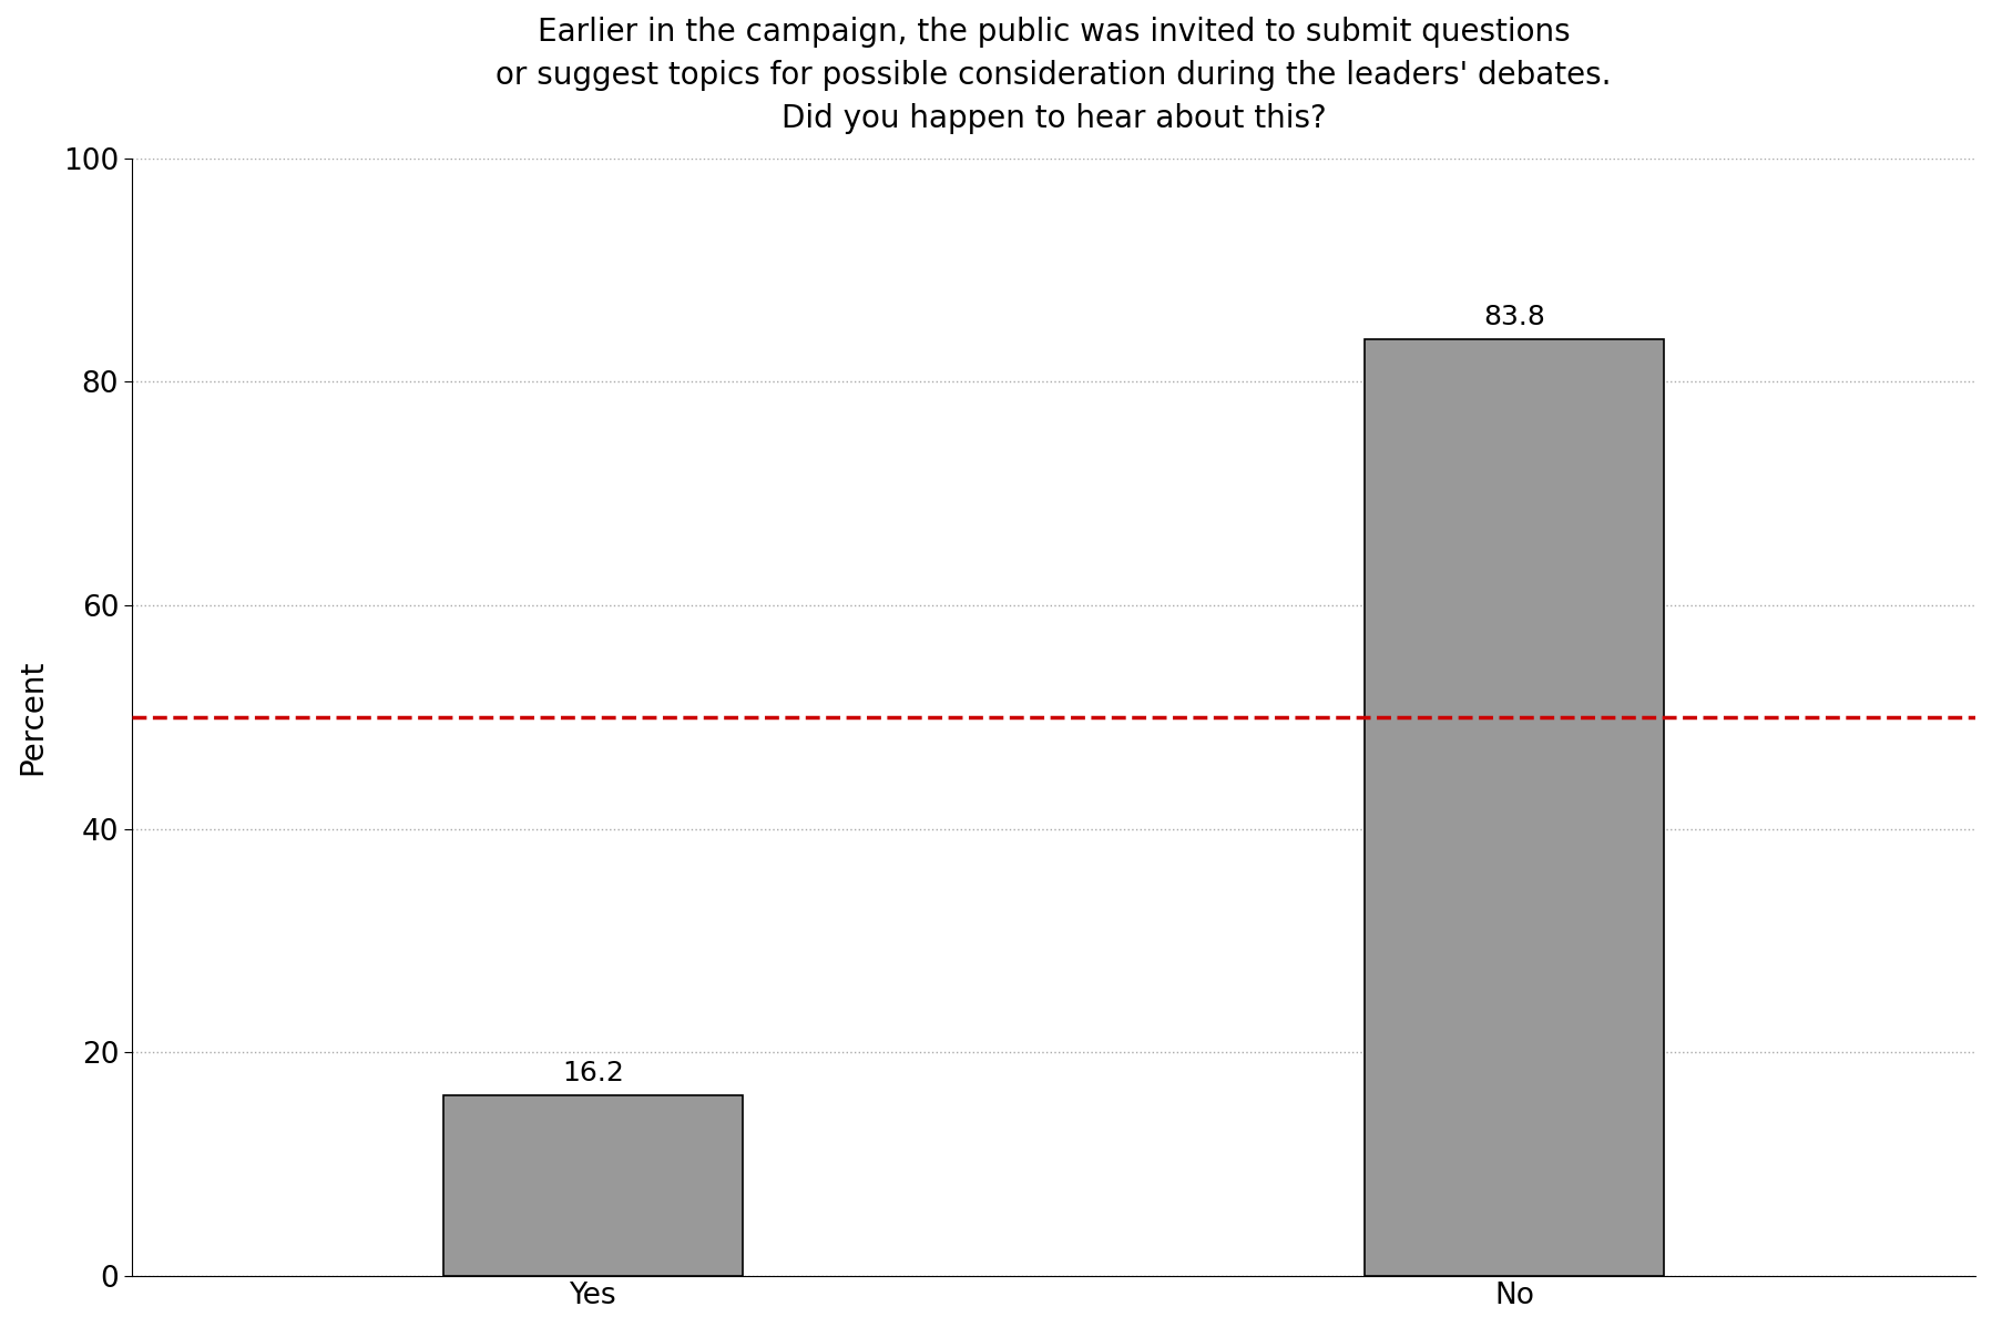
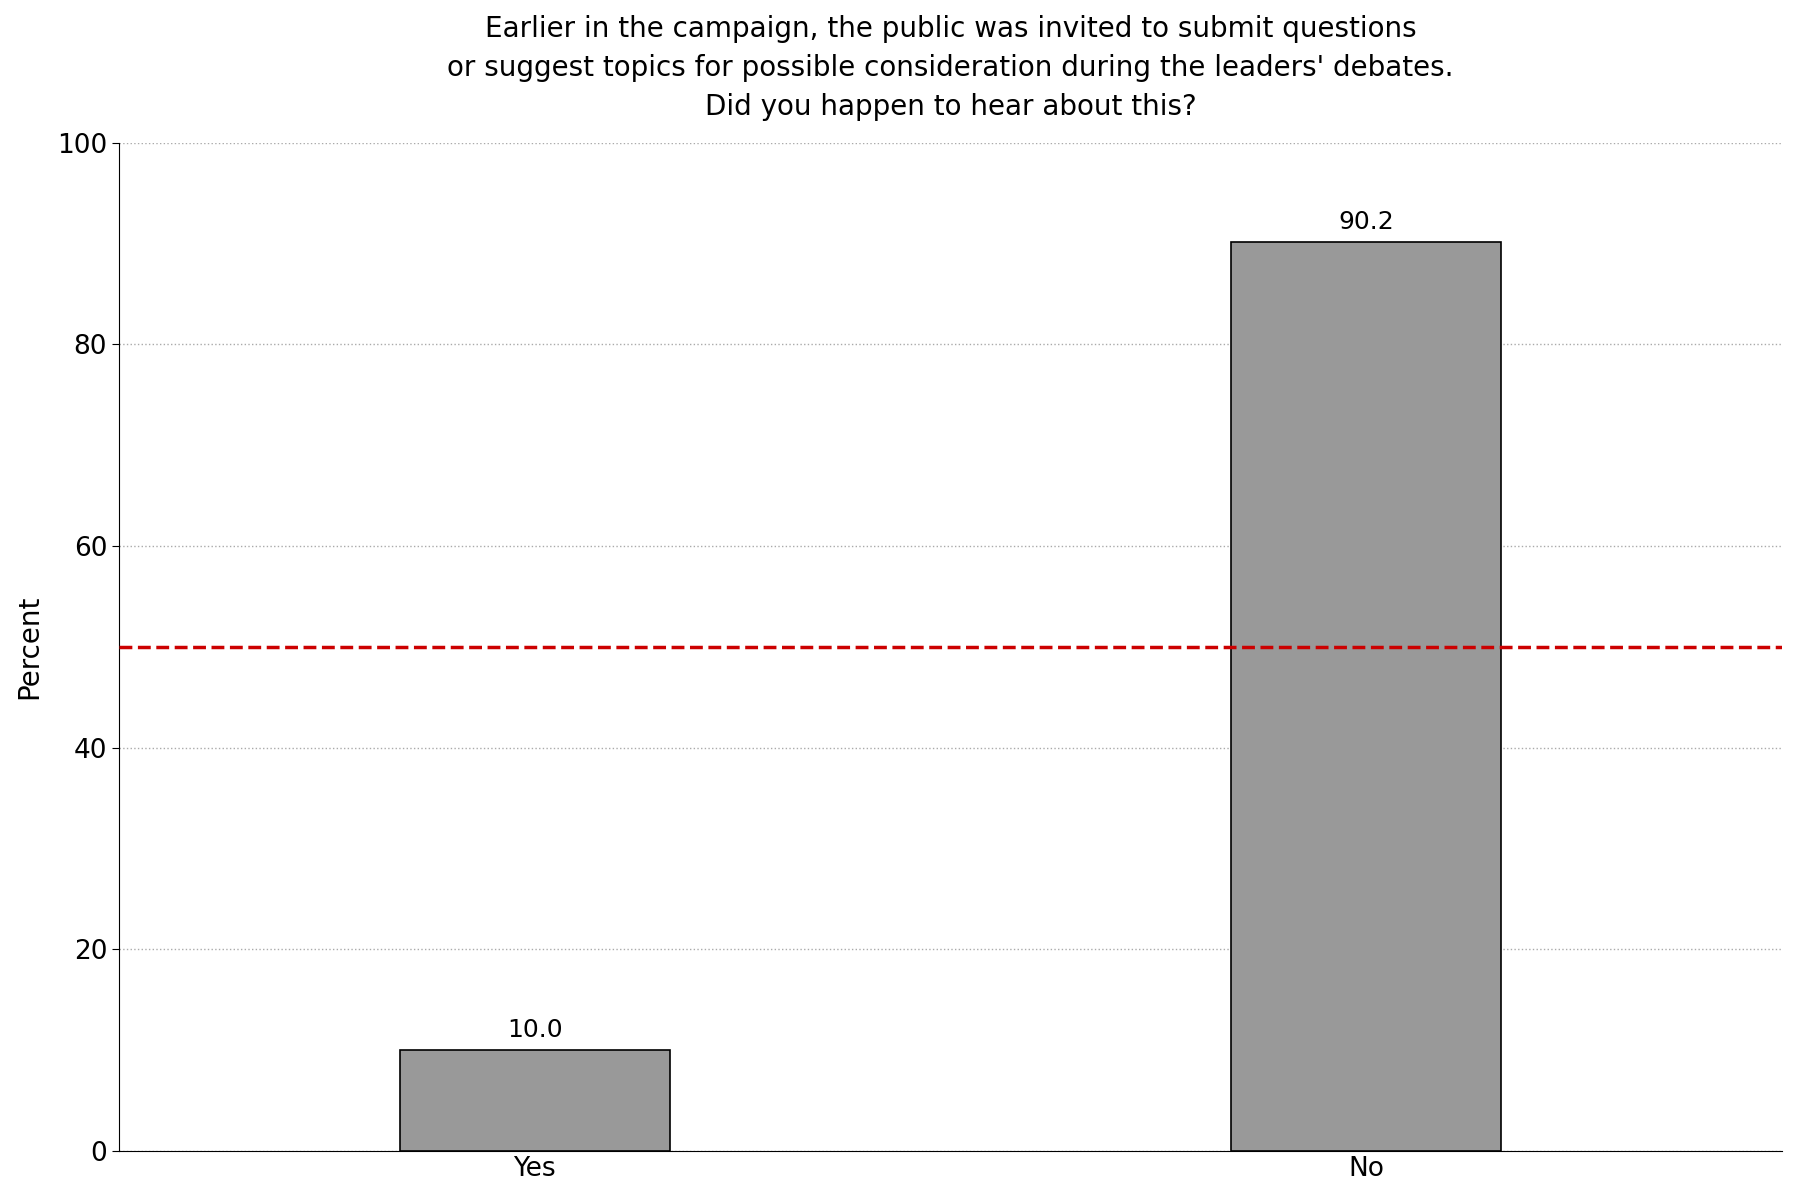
Yes: 16.2 -> 10.0
No: 83.8 -> 90.2
